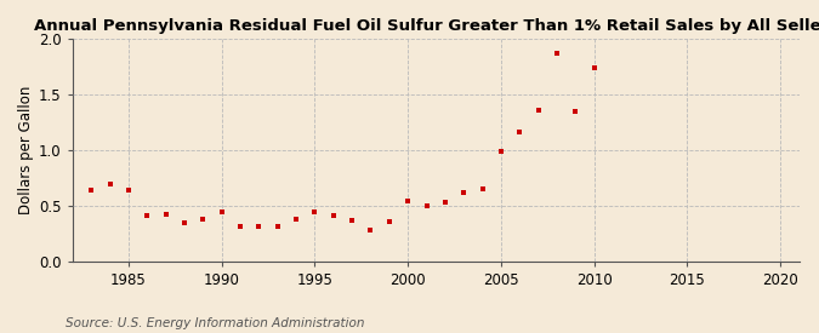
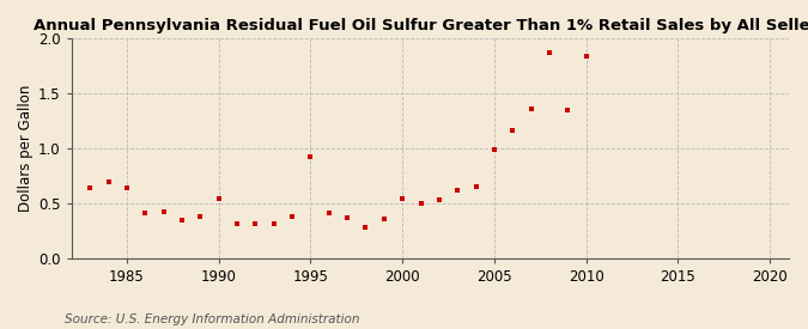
1990: 0.44 -> 0.54
1995: 0.44 -> 0.92
2010: 1.74 -> 1.84
